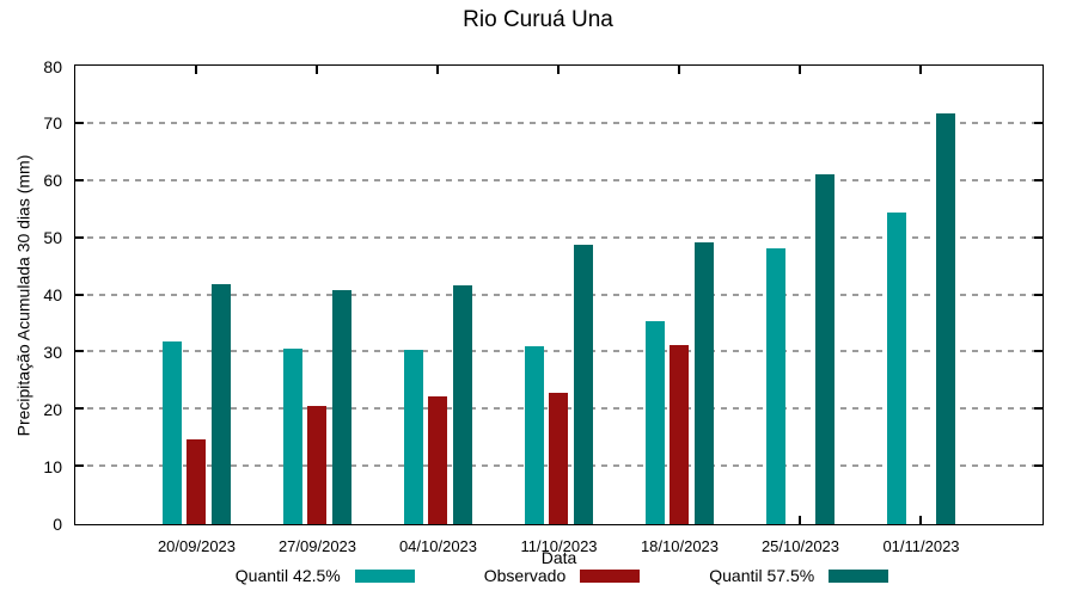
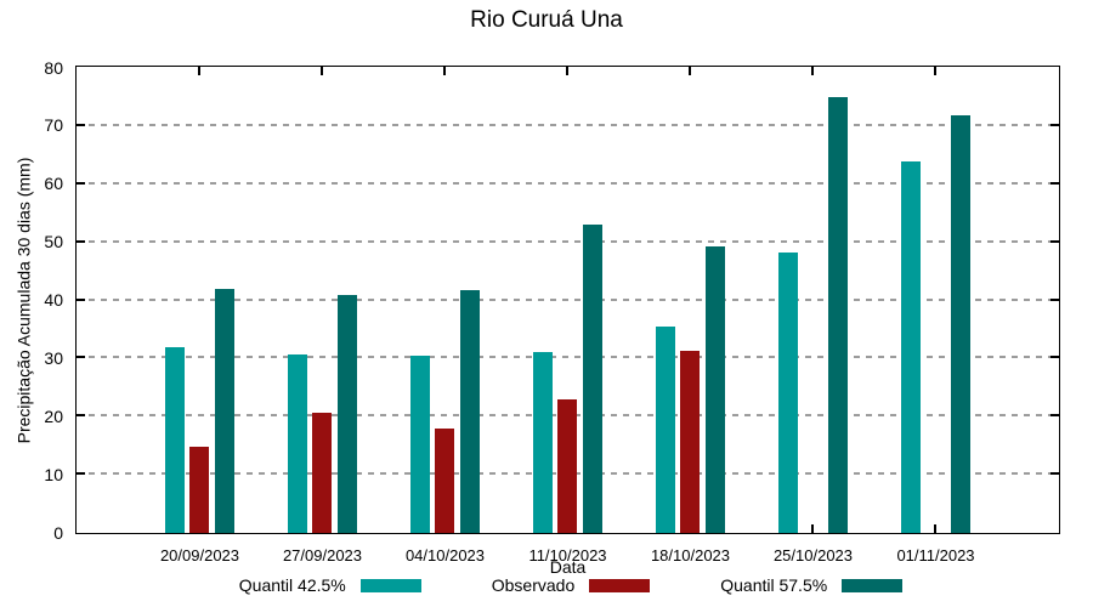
Observado/04/10/2023: 22 -> 18
Quantil 57.5%/11/10/2023: 49 -> 53
Quantil 57.5%/25/10/2023: 61 -> 75
Quantil 42.5%/01/11/2023: 55 -> 64
